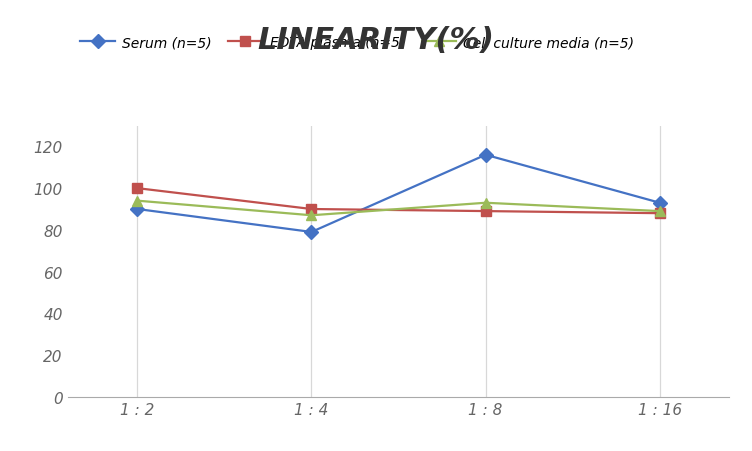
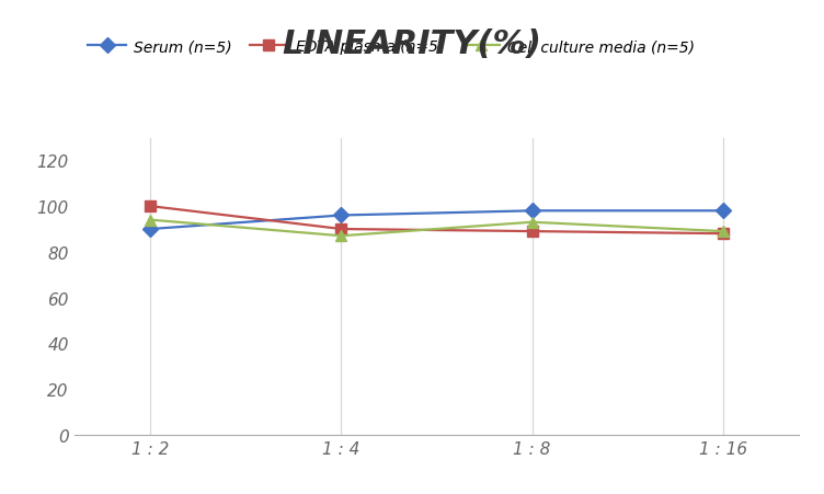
Serum (n=5)/1 : 4: 79 -> 96
Serum (n=5)/1 : 8: 116 -> 98
Serum (n=5)/1 : 16: 93 -> 98
